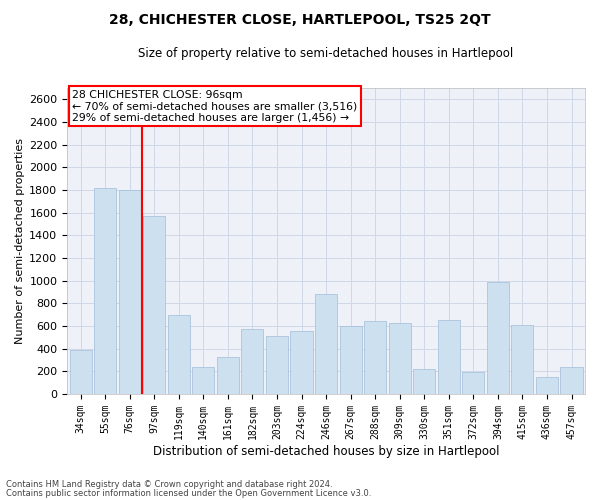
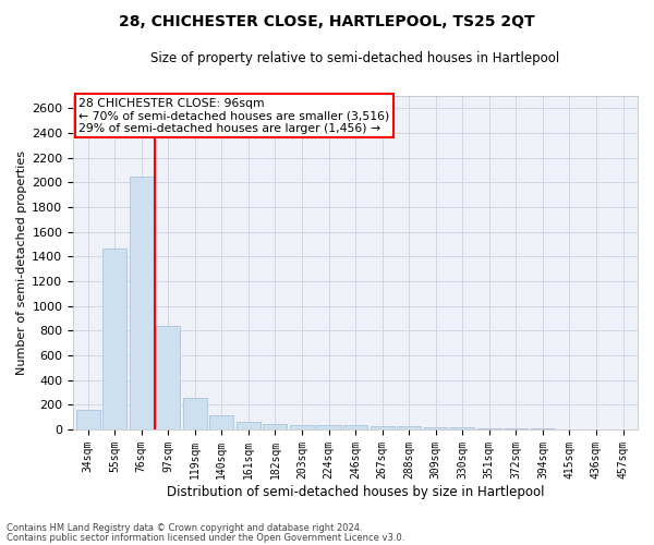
34sqm: 390 -> 160
55sqm: 1820 -> 1460
76sqm: 1800 -> 2040
97sqm: 1570 -> 840
119sqm: 700 -> 260
140sqm: 240 -> 120
161sqm: 330 -> 60
182sqm: 570 -> 40
203sqm: 510 -> 40
224sqm: 560 -> 40
246sqm: 880 -> 30
267sqm: 600 -> 30
288sqm: 640 -> 20
309sqm: 630 -> 20
330sqm: 220 -> 10
351sqm: 650 -> 10
372sqm: 190 -> 10
394sqm: 990 -> 0
415sqm: 610 -> 0
436sqm: 150 -> 0
457sqm: 240 -> 0
